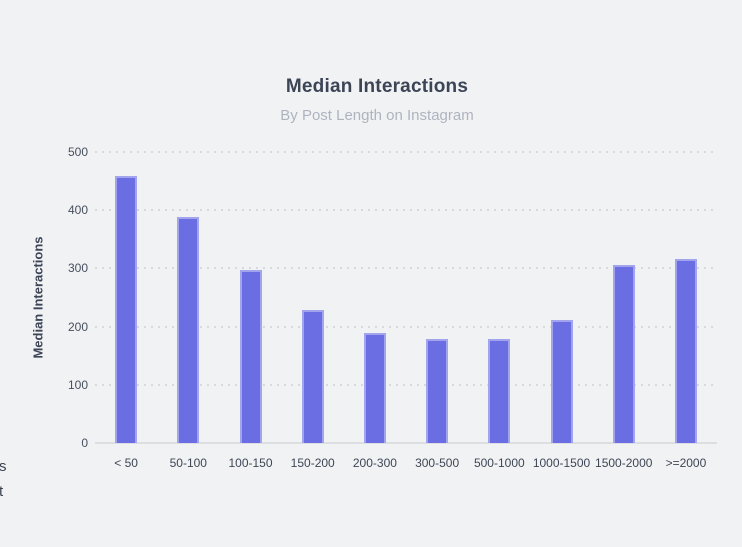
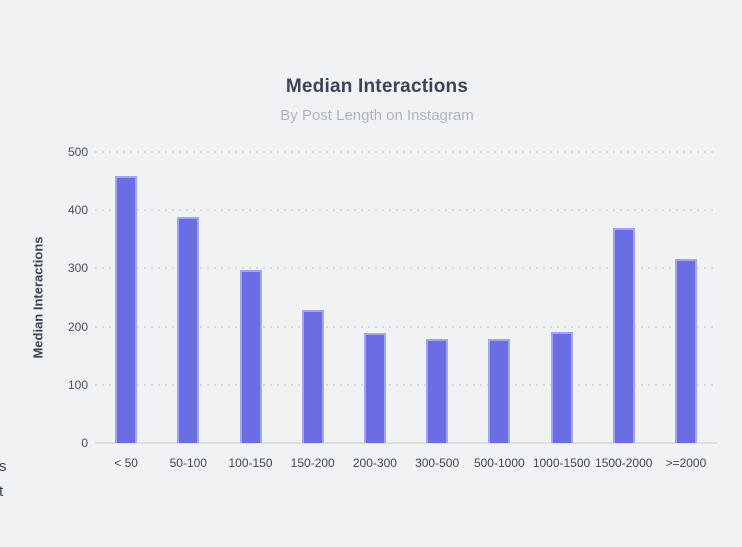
1000-1500: 210 -> 190
1500-2000: 310 -> 370
